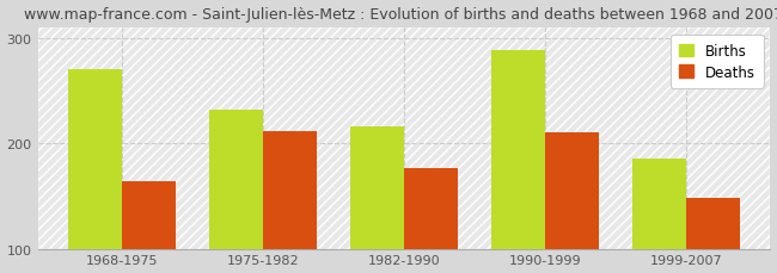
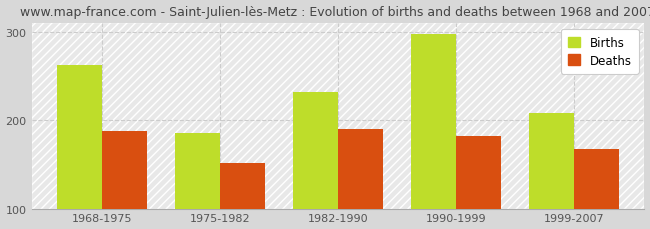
Births/1968-1975: 270 -> 262
Deaths/1968-1975: 164 -> 188
Births/1975-1982: 232 -> 185
Deaths/1975-1982: 212 -> 152
Births/1982-1990: 216 -> 232
Deaths/1982-1990: 176 -> 190
Births/1990-1999: 288 -> 298
Deaths/1990-1999: 210 -> 182
Births/1999-2007: 186 -> 208
Deaths/1999-2007: 148 -> 167
